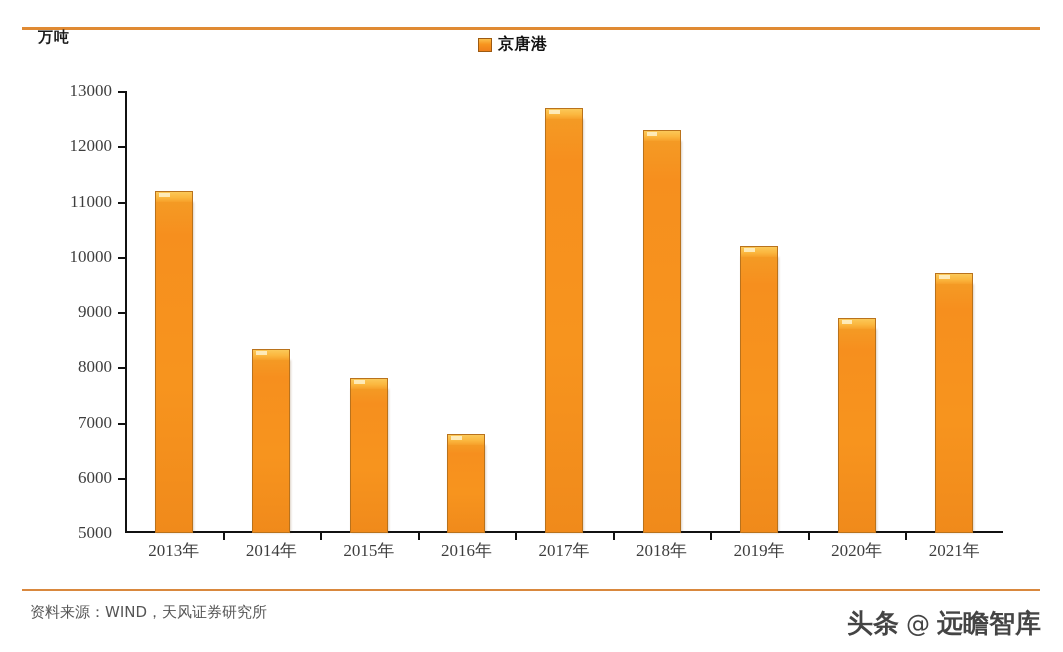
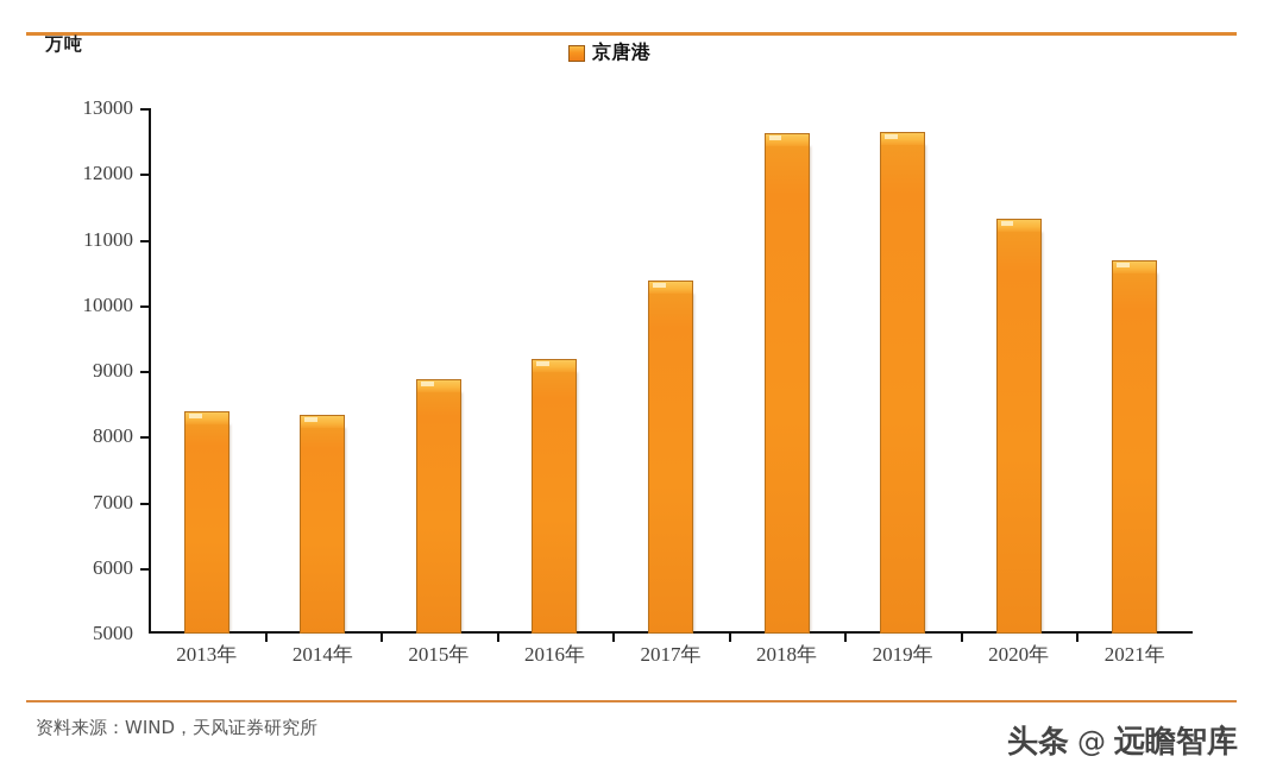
2013年: 11000 -> 8200
2015年: 7600 -> 8700
2016年: 6600 -> 9000
2017年: 12500 -> 10200
2018年: 12100 -> 12400
2019年: 10000 -> 12400
2020年: 8700 -> 11100
2021年: 9500 -> 10500
